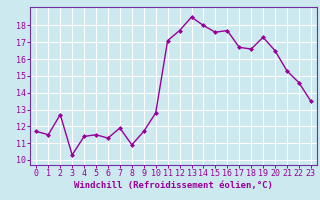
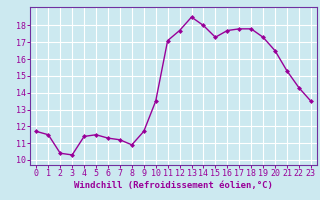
2: 12.7 -> 10.4
7: 11.9 -> 11.2
10: 12.8 -> 13.5
15: 17.6 -> 17.3
17: 16.7 -> 17.8
18: 16.6 -> 17.8
22: 14.6 -> 14.3
